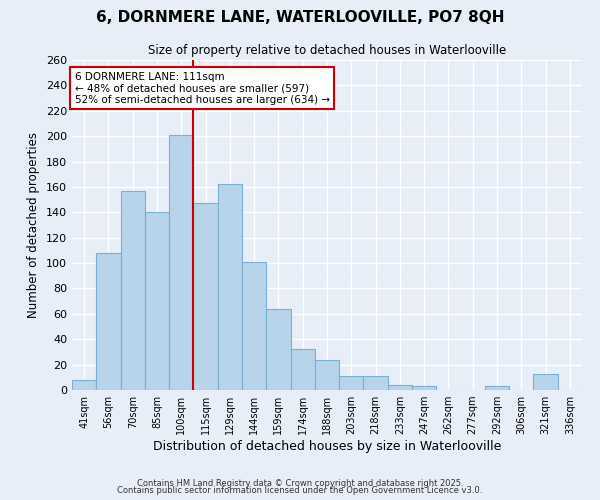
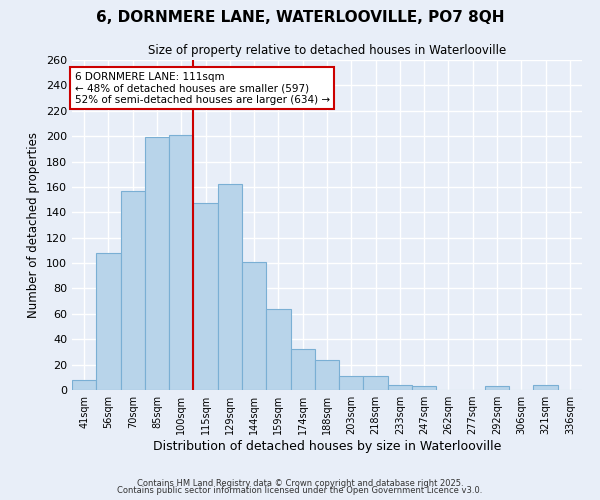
85sqm: 140 -> 199
321sqm: 13 -> 4
